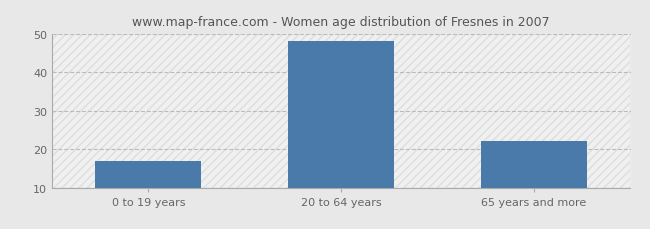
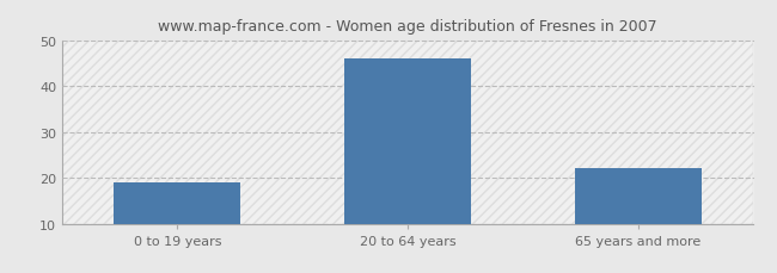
0 to 19 years: 17 -> 19
20 to 64 years: 48 -> 46
